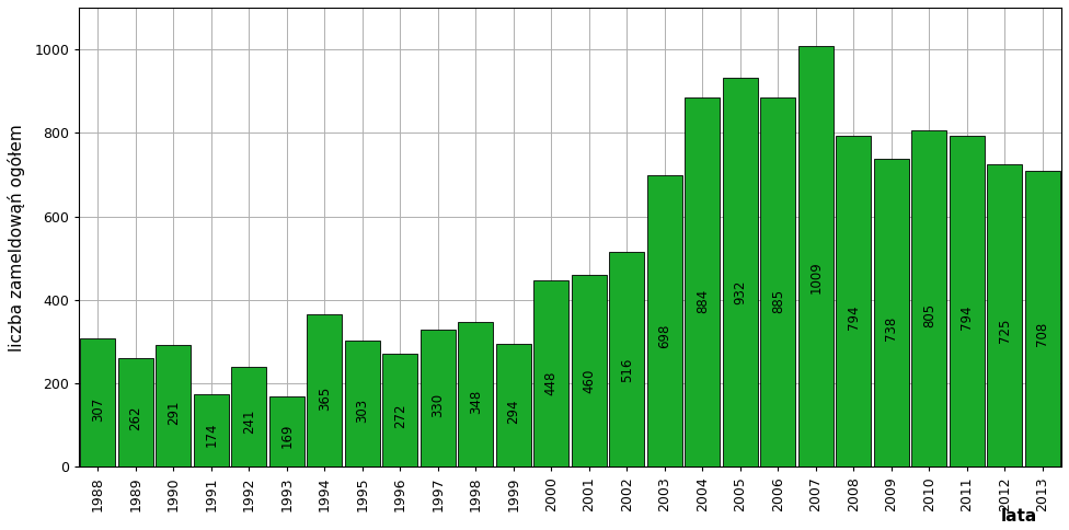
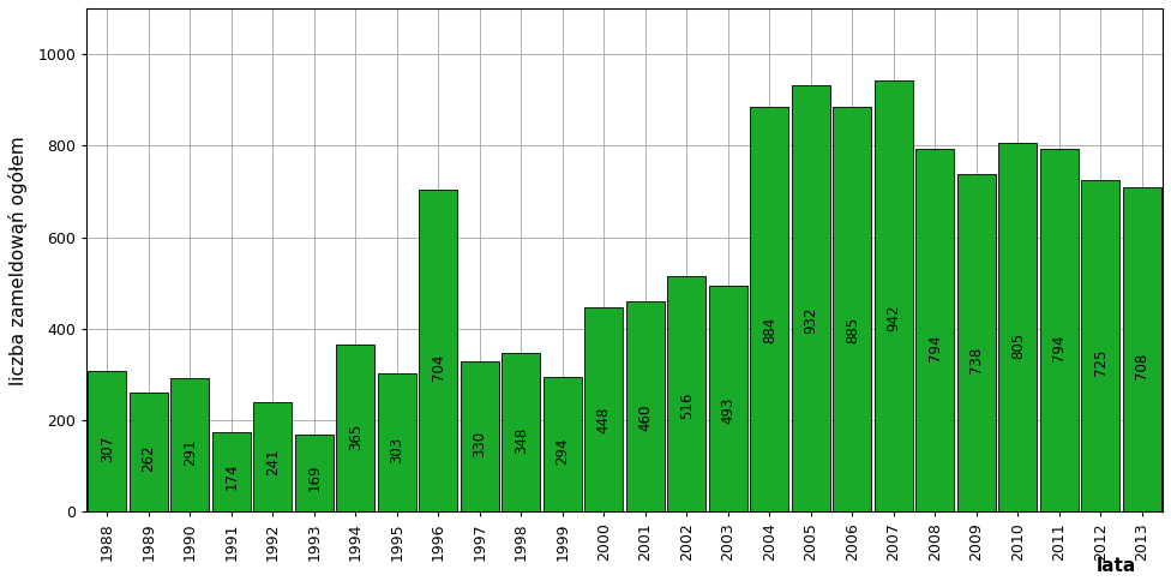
1996: 272 -> 704
2003: 698 -> 493
2007: 1009 -> 942
